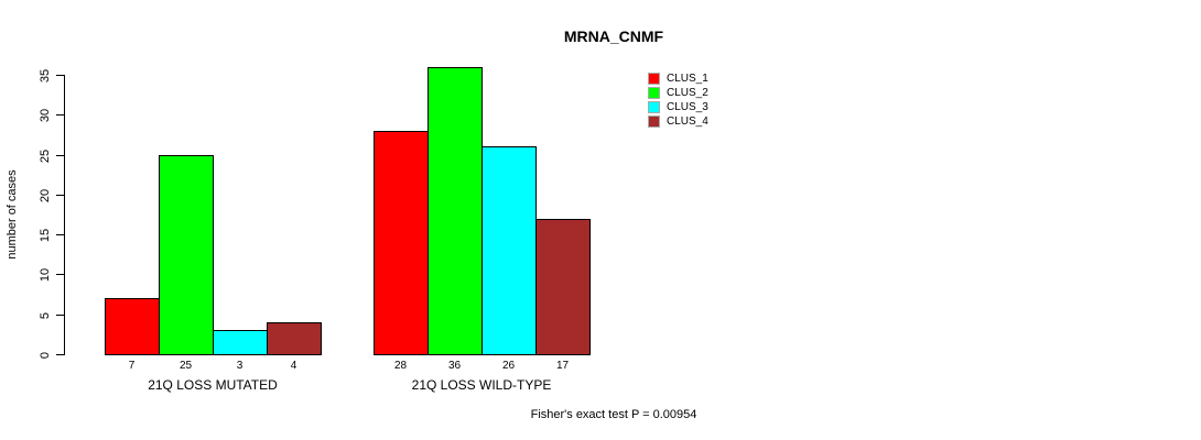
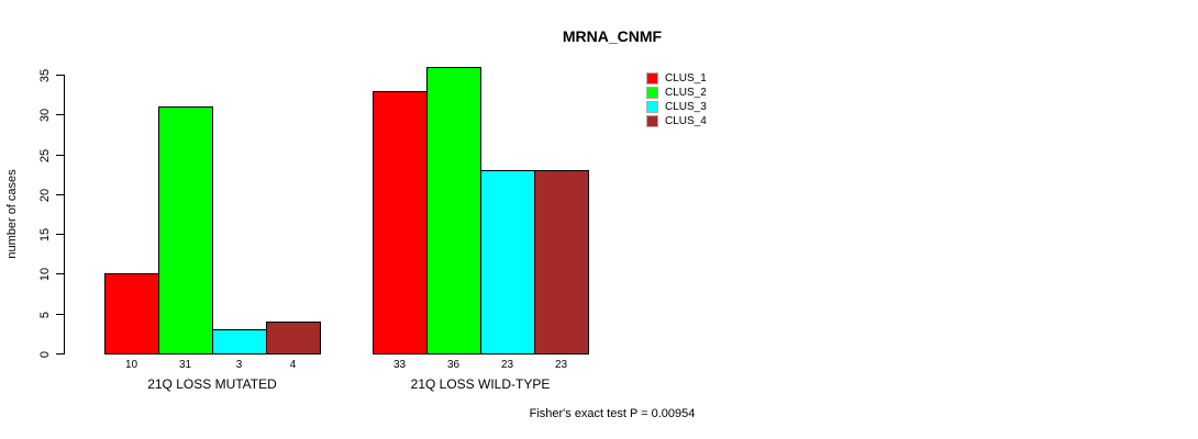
CLUS_1/21Q LOSS MUTATED: 7 -> 10
CLUS_2/21Q LOSS MUTATED: 25 -> 31
CLUS_1/21Q LOSS WILD-TYPE: 28 -> 33
CLUS_3/21Q LOSS WILD-TYPE: 26 -> 23
CLUS_4/21Q LOSS WILD-TYPE: 17 -> 23
